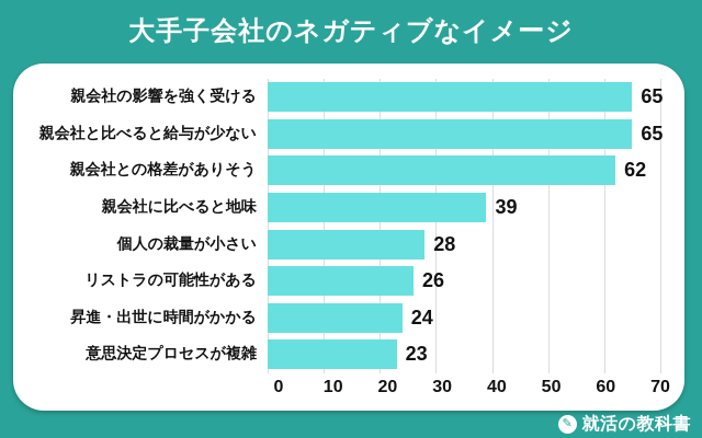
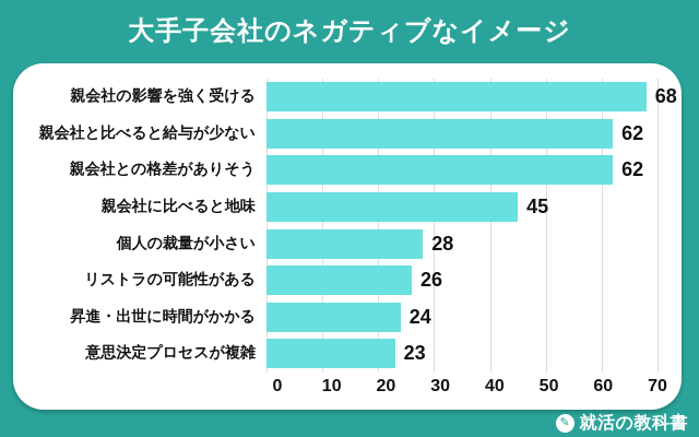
親会社の影響を強く受ける: 65 -> 68
親会社と比べると給与が少ない: 65 -> 62
親会社に比べると地味: 39 -> 45
